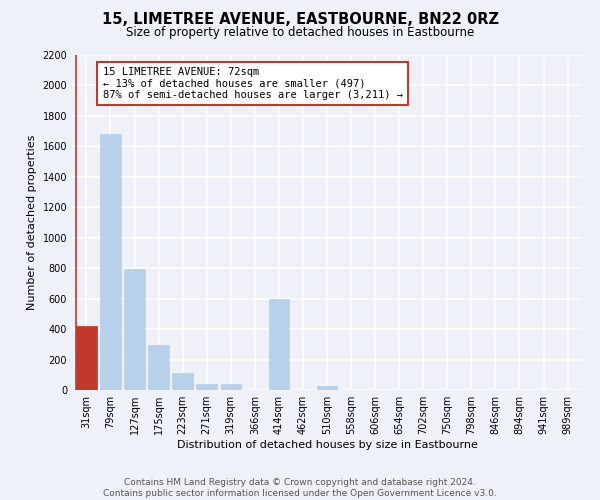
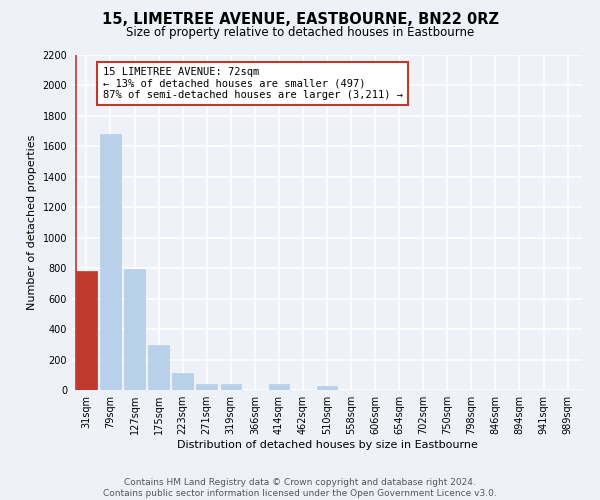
31sqm: 420 -> 780
414sqm: 600 -> 40
